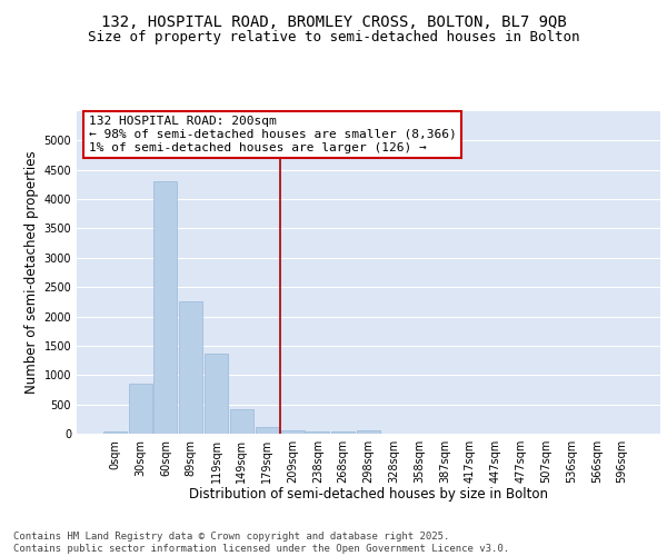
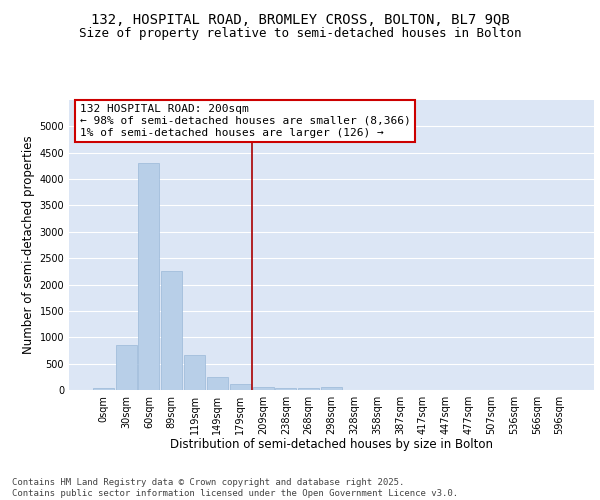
119sqm: 1360 -> 670
149sqm: 420 -> 250
